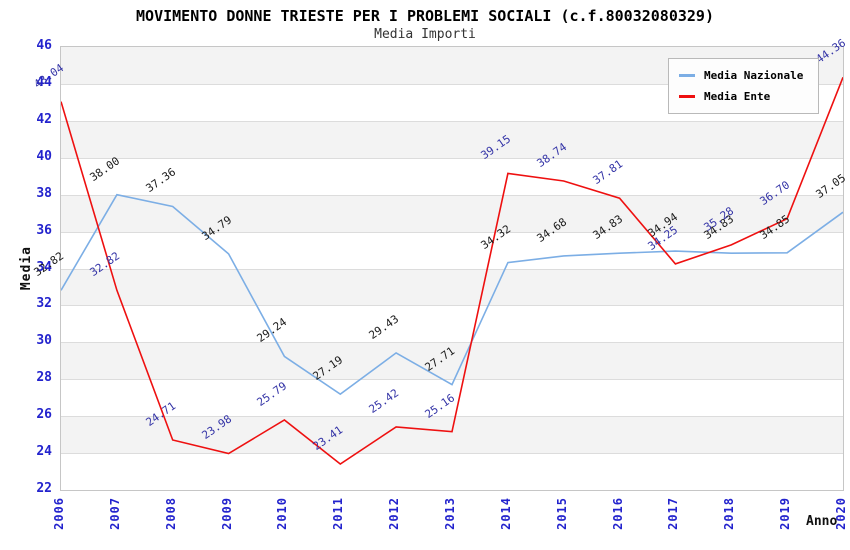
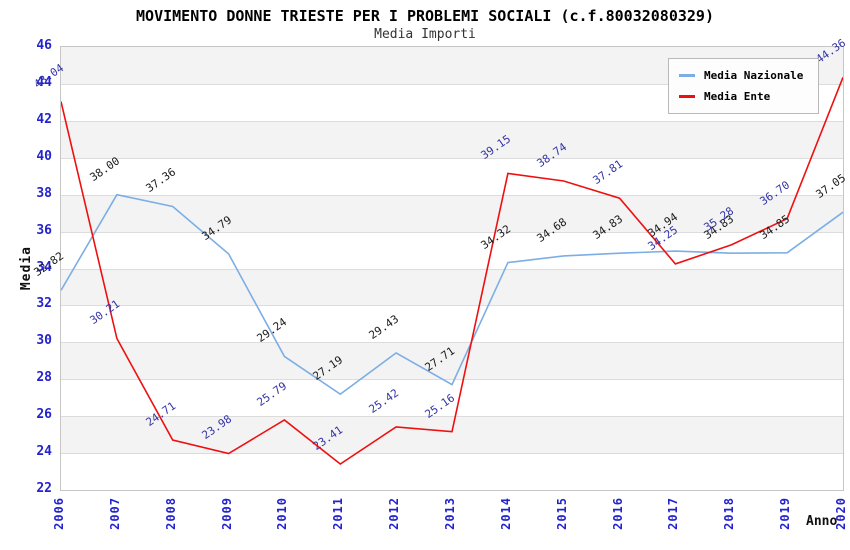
Media Ente/2007: 32.82 -> 30.21
